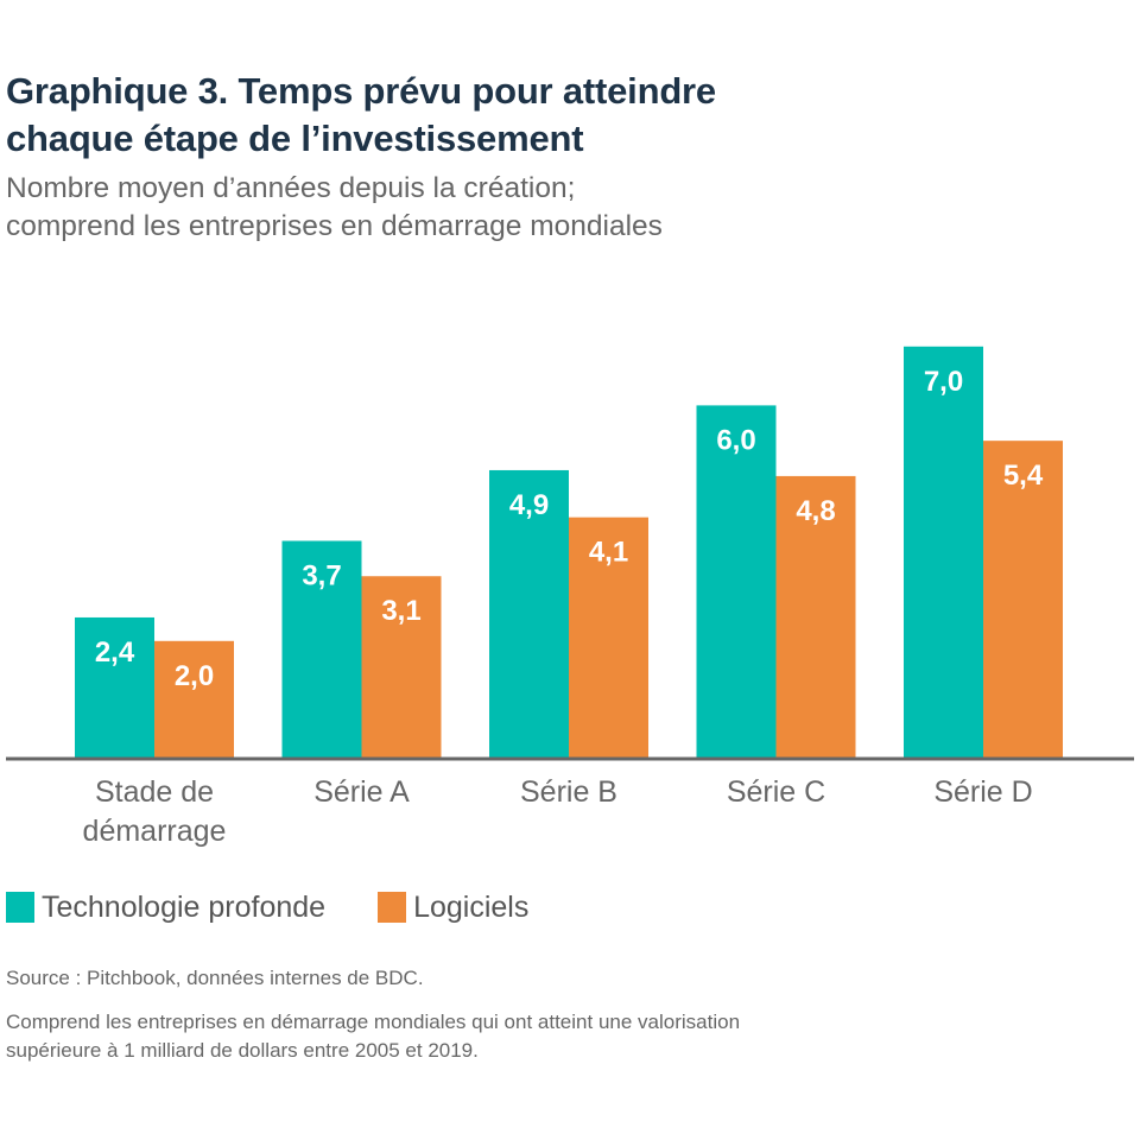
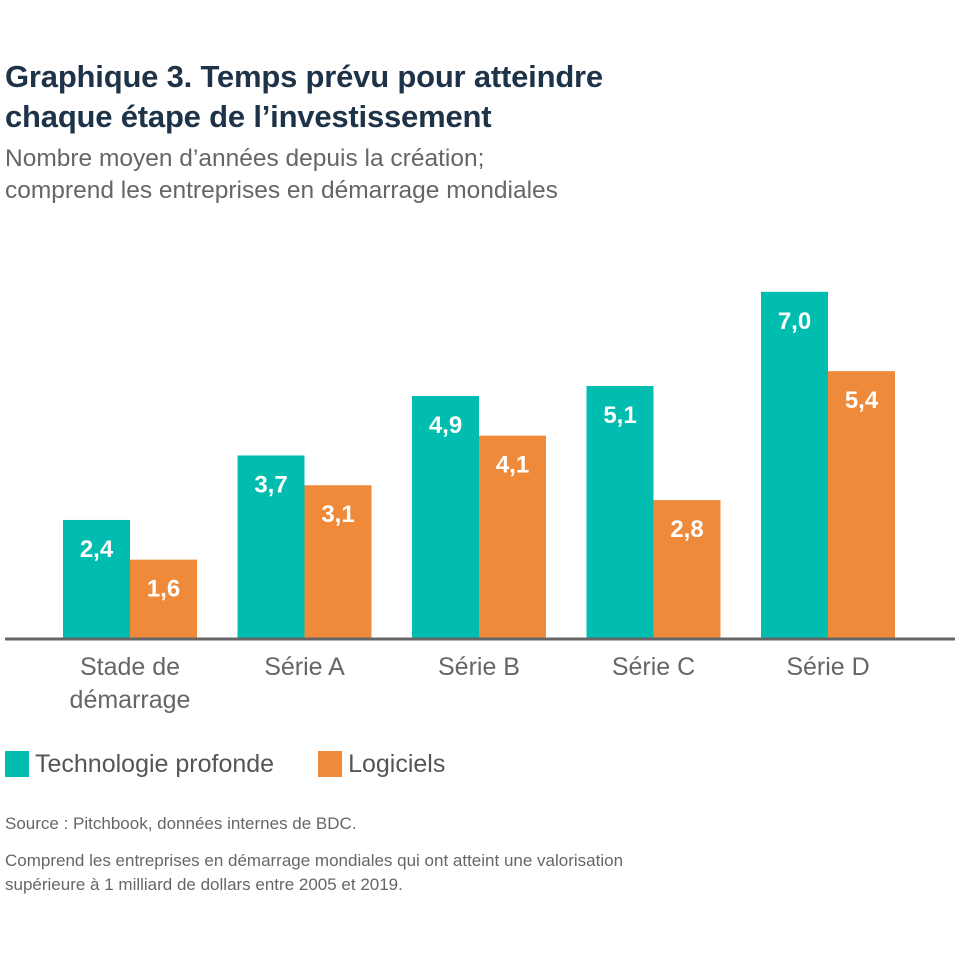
Logiciels/Stade de démarrage: 2,0 -> 1,6
Technologie profonde/Série C: 6,0 -> 5,1
Logiciels/Série C: 4,8 -> 2,8
